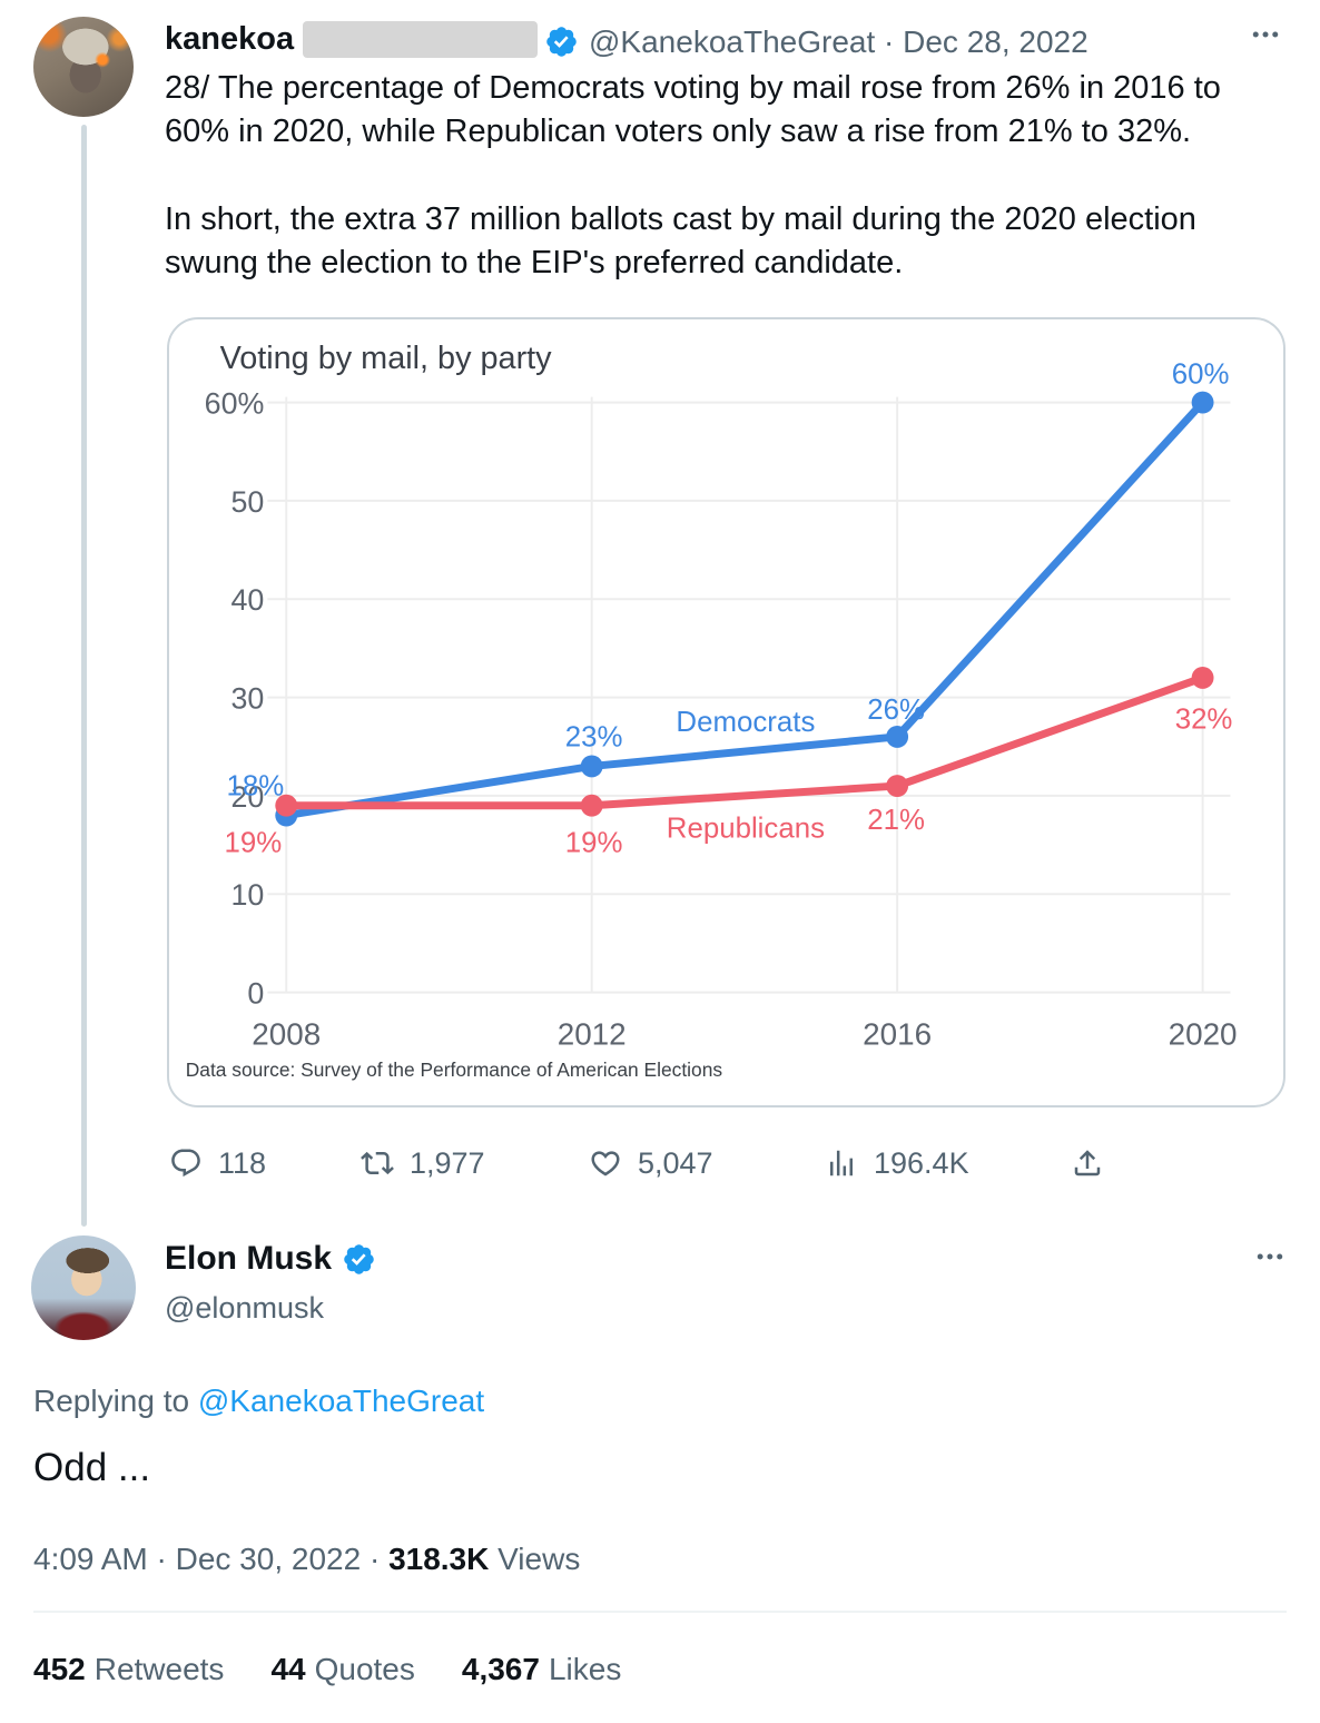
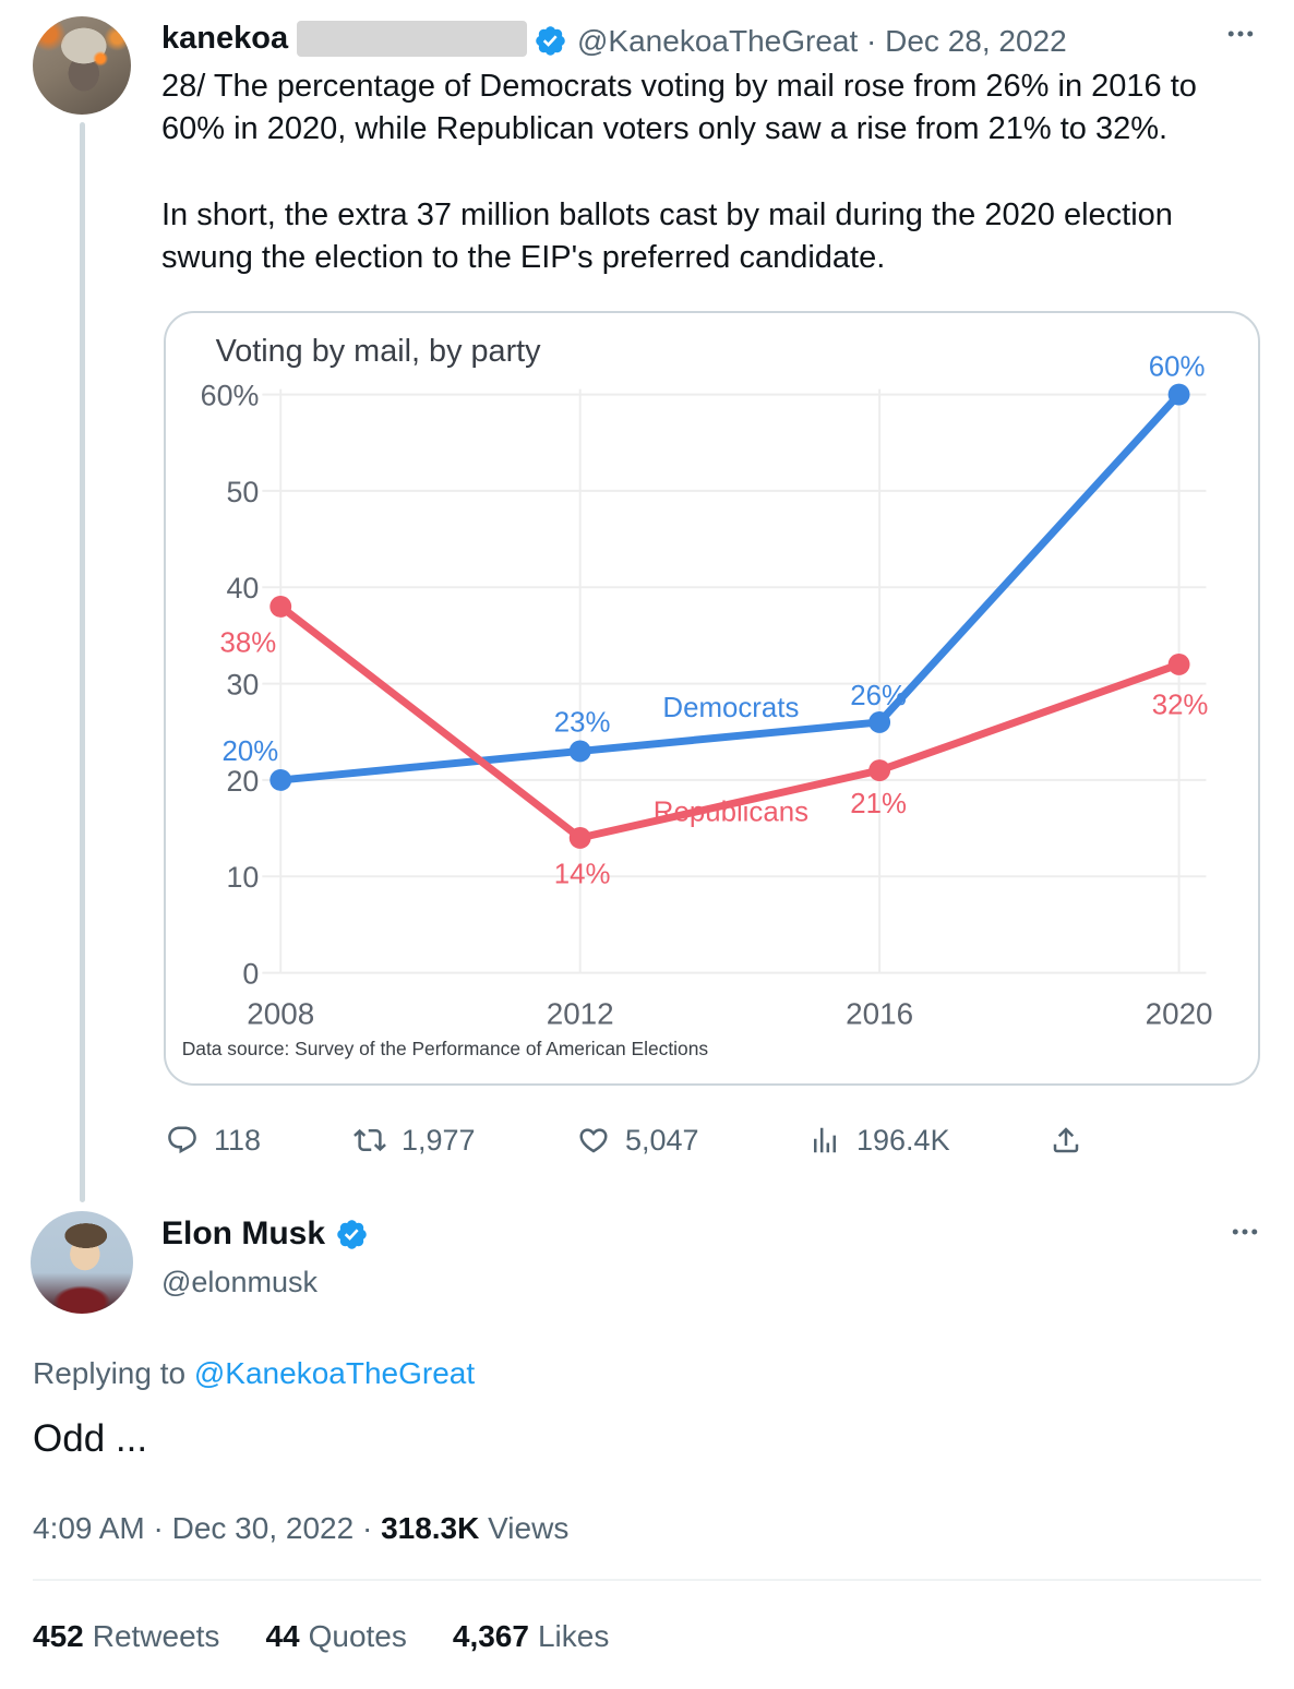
Democrats/2008: 18% -> 20%
Republicans/2008: 19% -> 38%
Republicans/2012: 19% -> 14%
